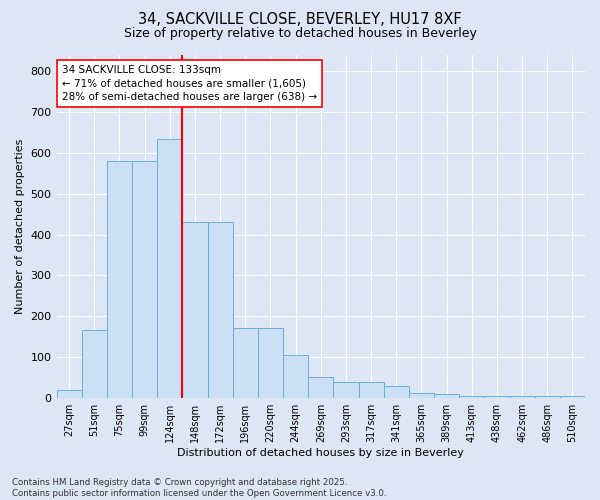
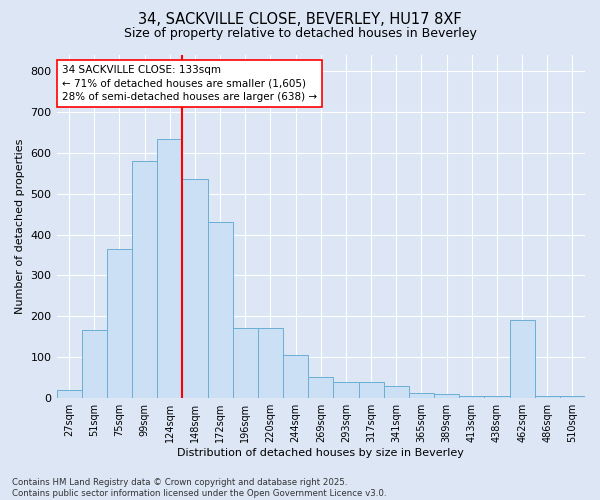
75sqm: 580 -> 365
148sqm: 430 -> 535
462sqm: 3 -> 190
